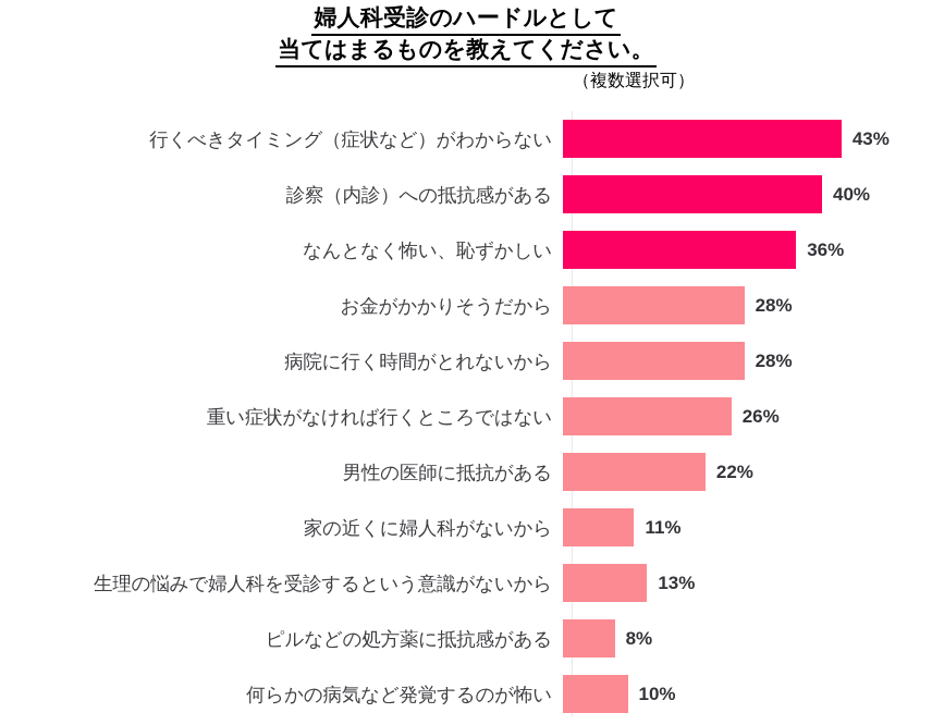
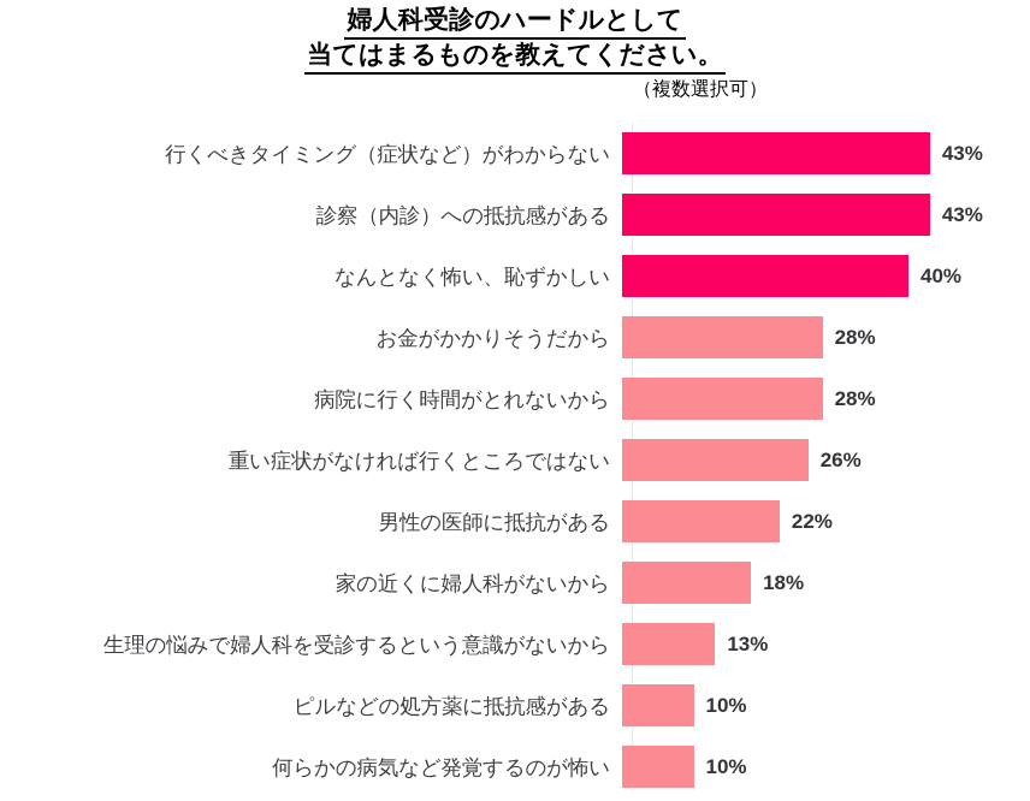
診察（内診）への抵抗感がある: 40% -> 43%
なんとなく怖い、恥ずかしい: 36% -> 40%
家の近くに婦人科がないから: 11% -> 18%
ピルなどの処方薬に抵抗感がある: 8% -> 10%
